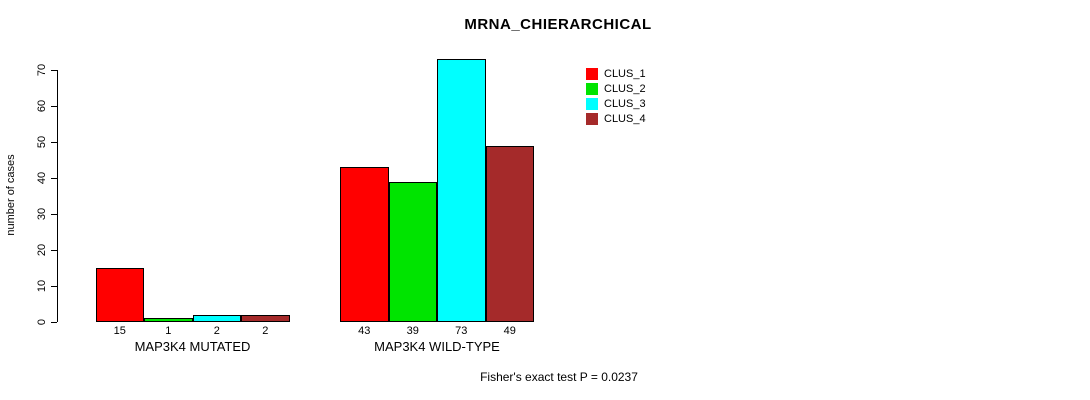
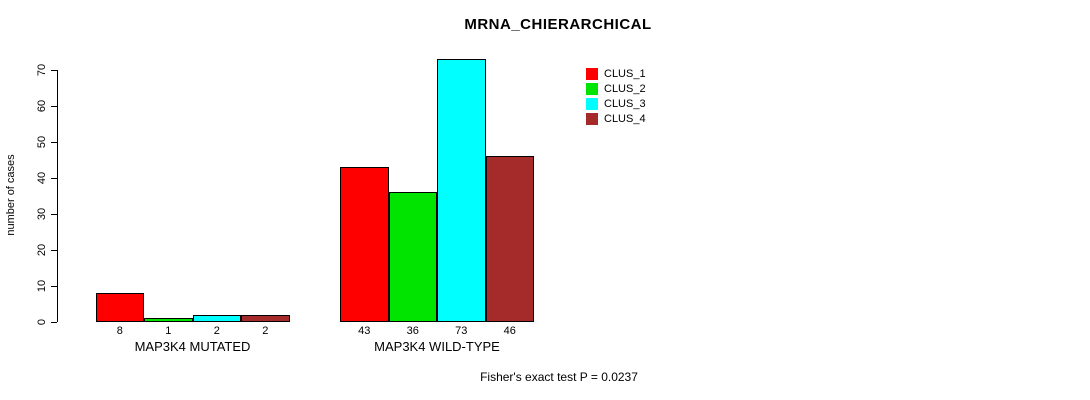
CLUS_1/MAP3K4 MUTATED: 15 -> 8
CLUS_2/MAP3K4 WILD-TYPE: 39 -> 36
CLUS_4/MAP3K4 WILD-TYPE: 49 -> 46
